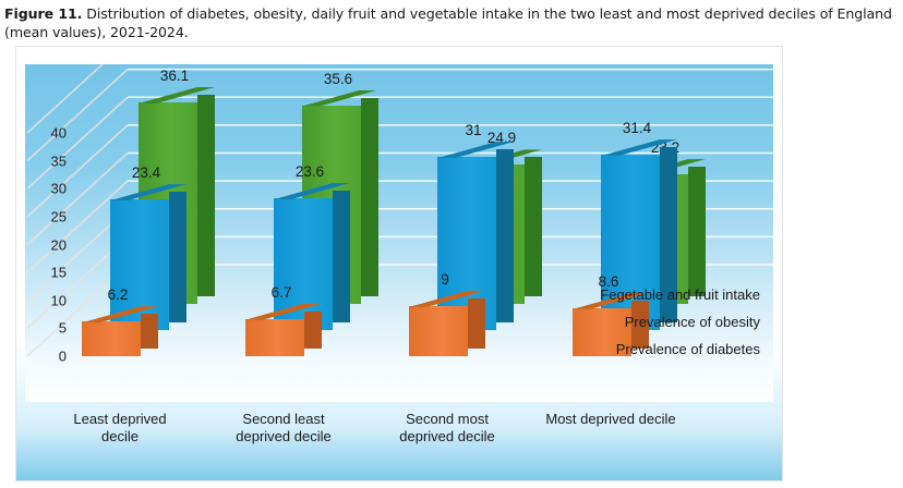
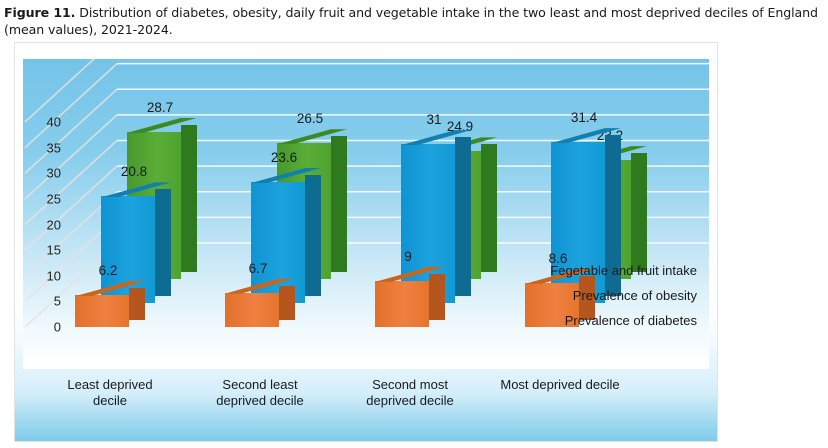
Prevalence of obesity/Least deprived decile: 23.4 -> 20.8
Fegetable and fruit intake/Least deprived decile: 36.1 -> 28.7
Fegetable and fruit intake/Second least deprived decile: 35.6 -> 26.5
